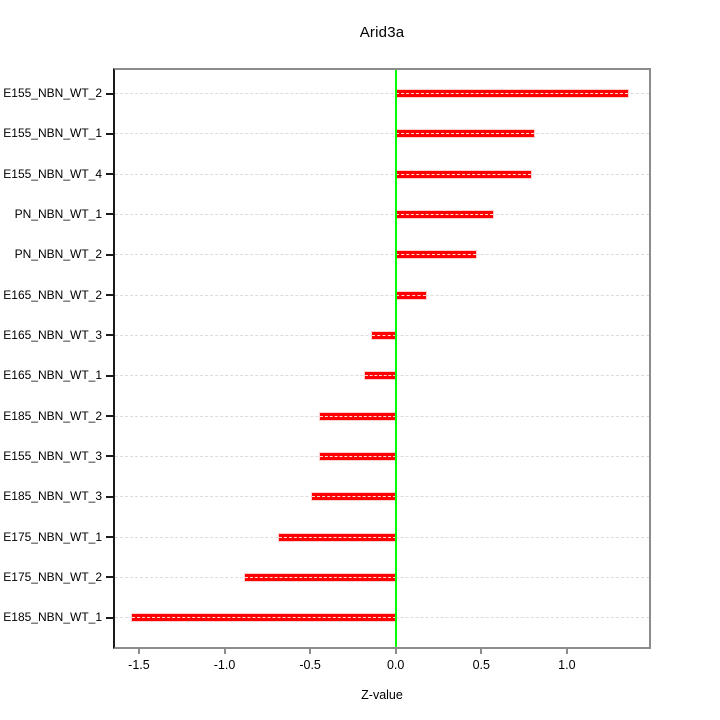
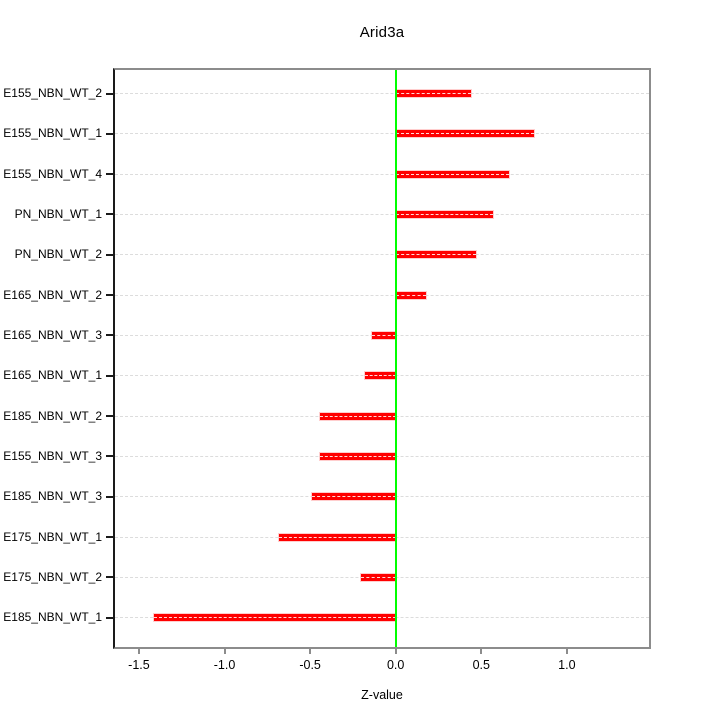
E155_NBN_WT_2: 1.36 -> 0.44
E155_NBN_WT_4: 0.79 -> 0.66
E175_NBN_WT_2: -0.88 -> -0.20
E185_NBN_WT_1: -1.54 -> -1.41
